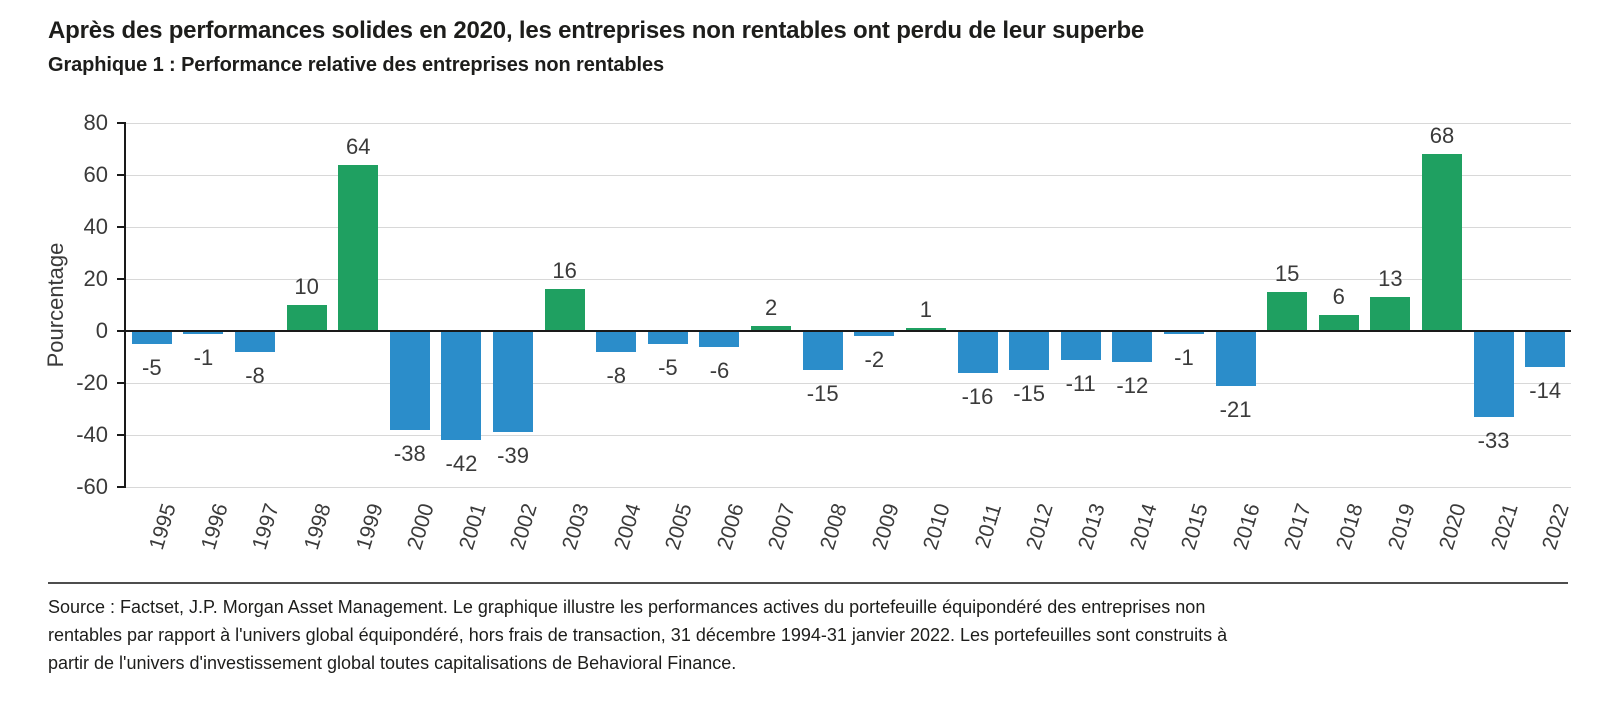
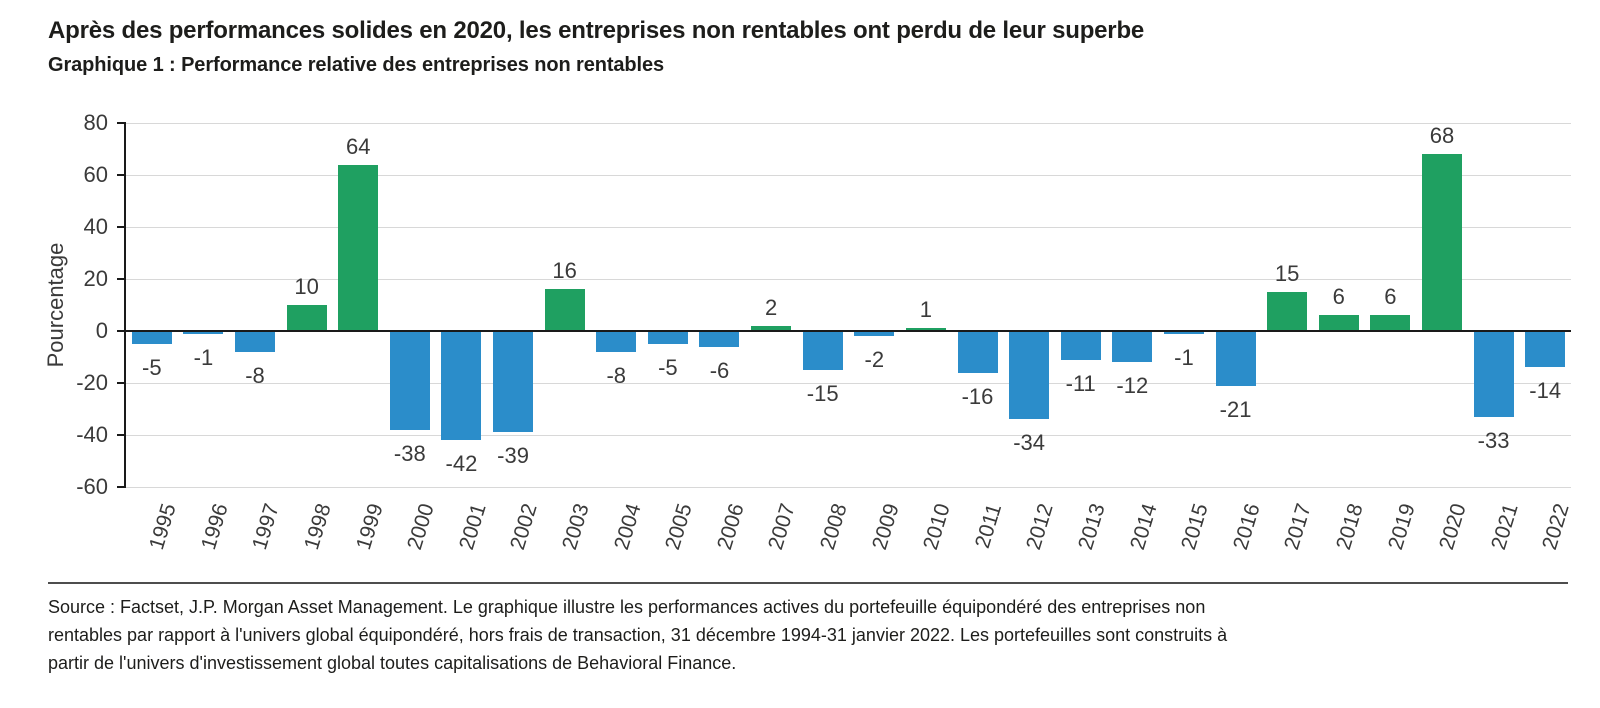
2012: -15 -> -34
2019: 13 -> 6
